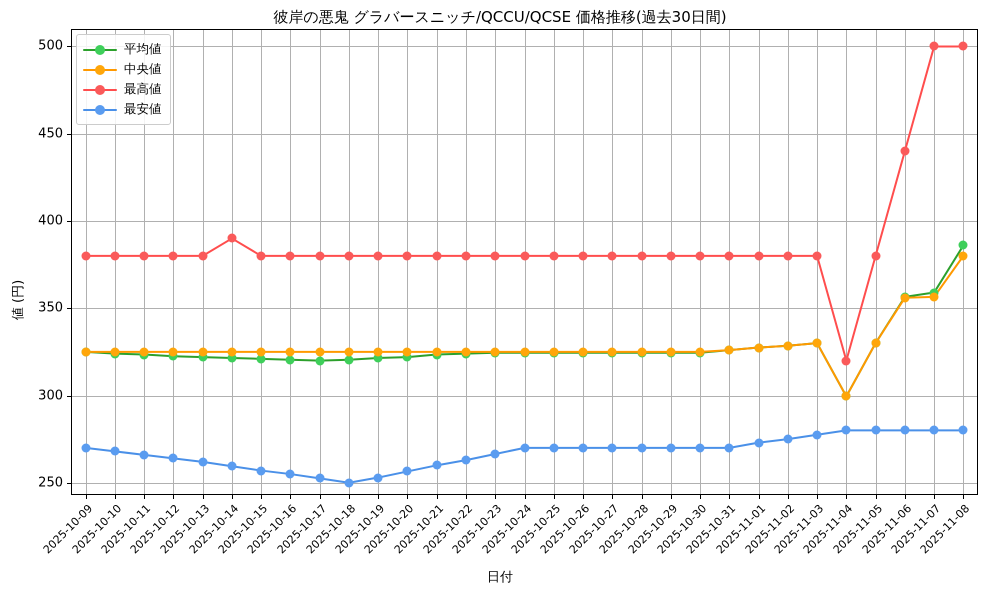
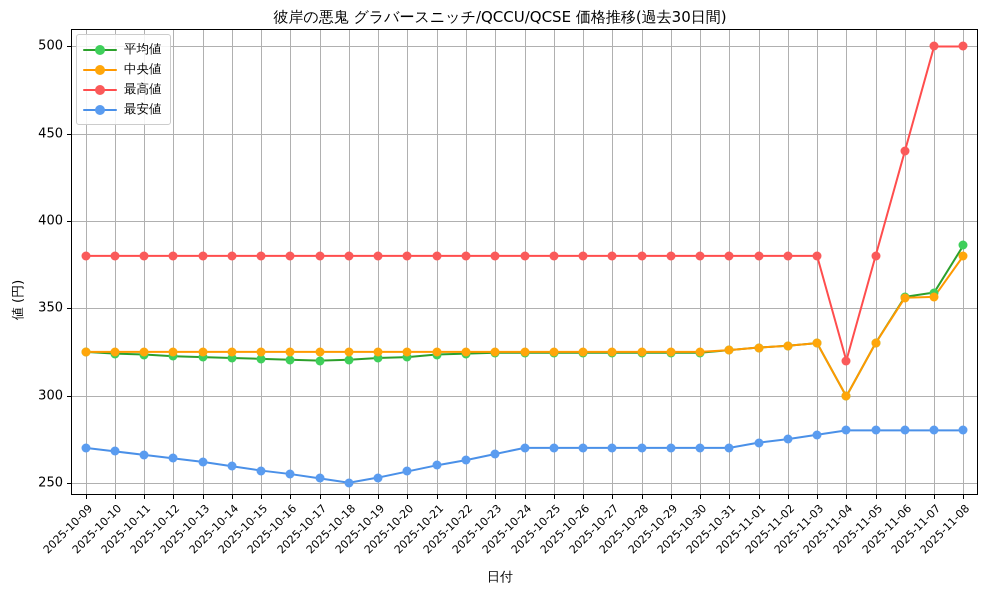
最高値/2025-10-14: 390 -> 380
